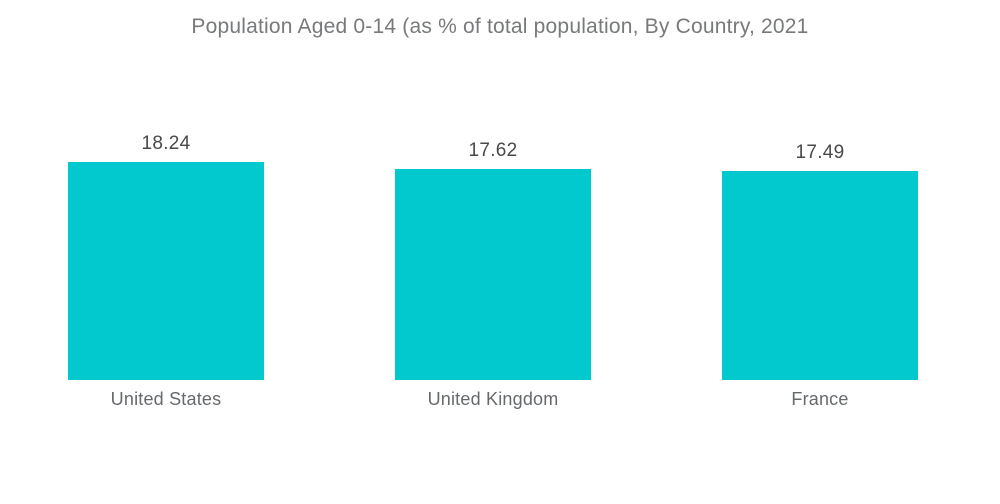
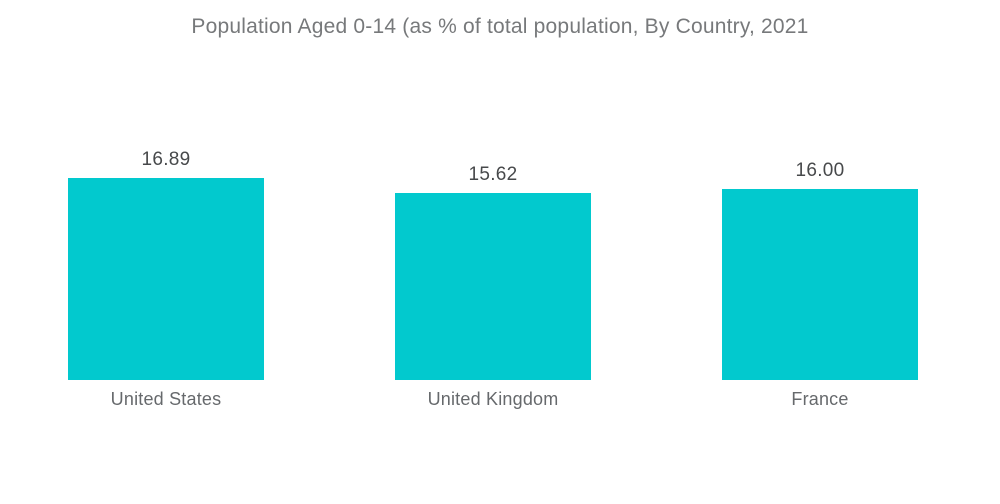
United States: 18.24 -> 16.89
United Kingdom: 17.62 -> 15.62
France: 17.49 -> 16.00
